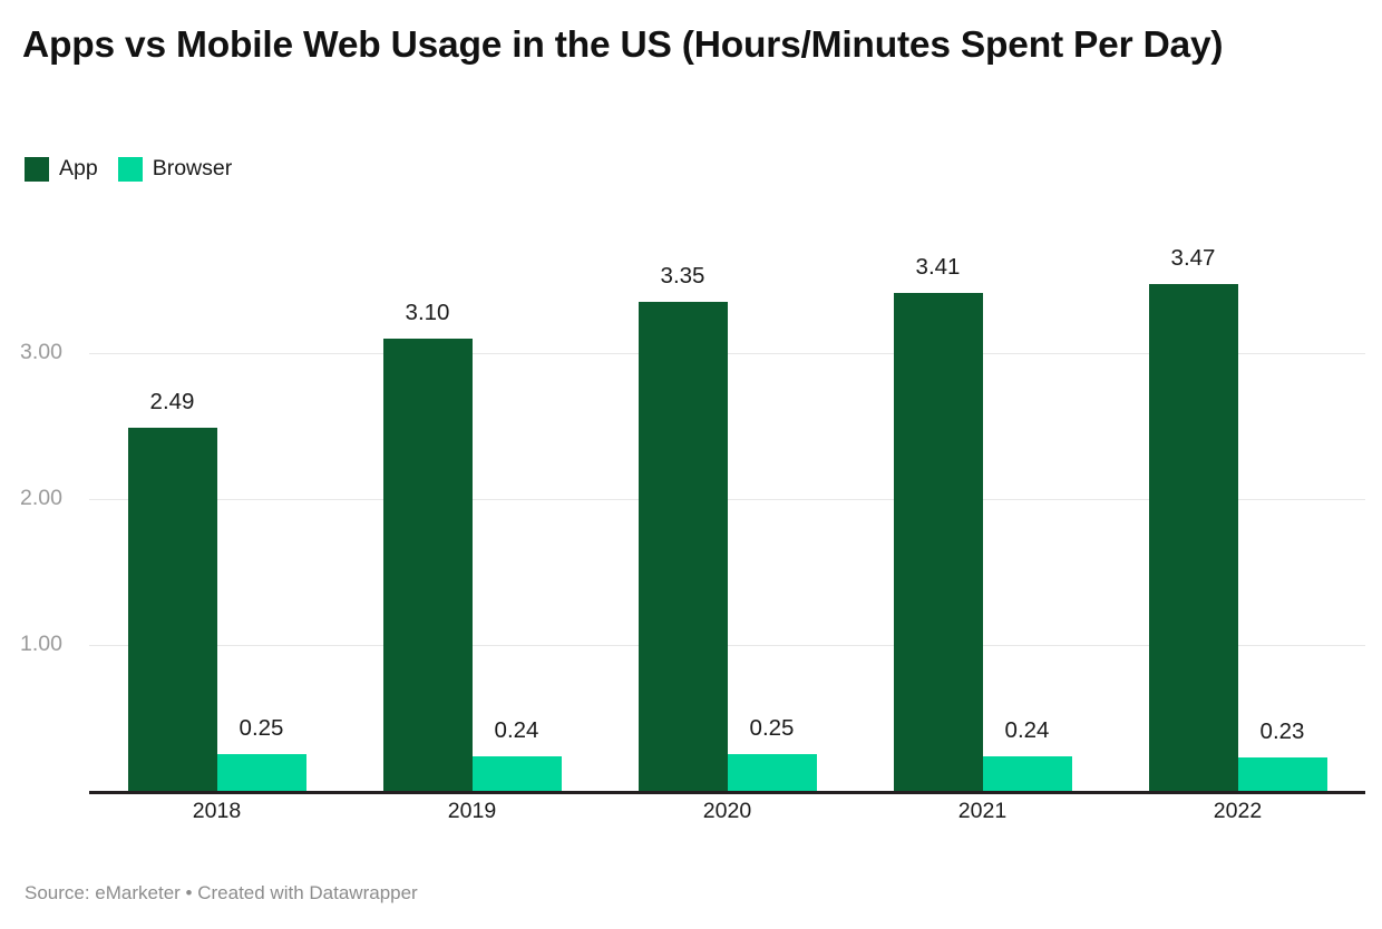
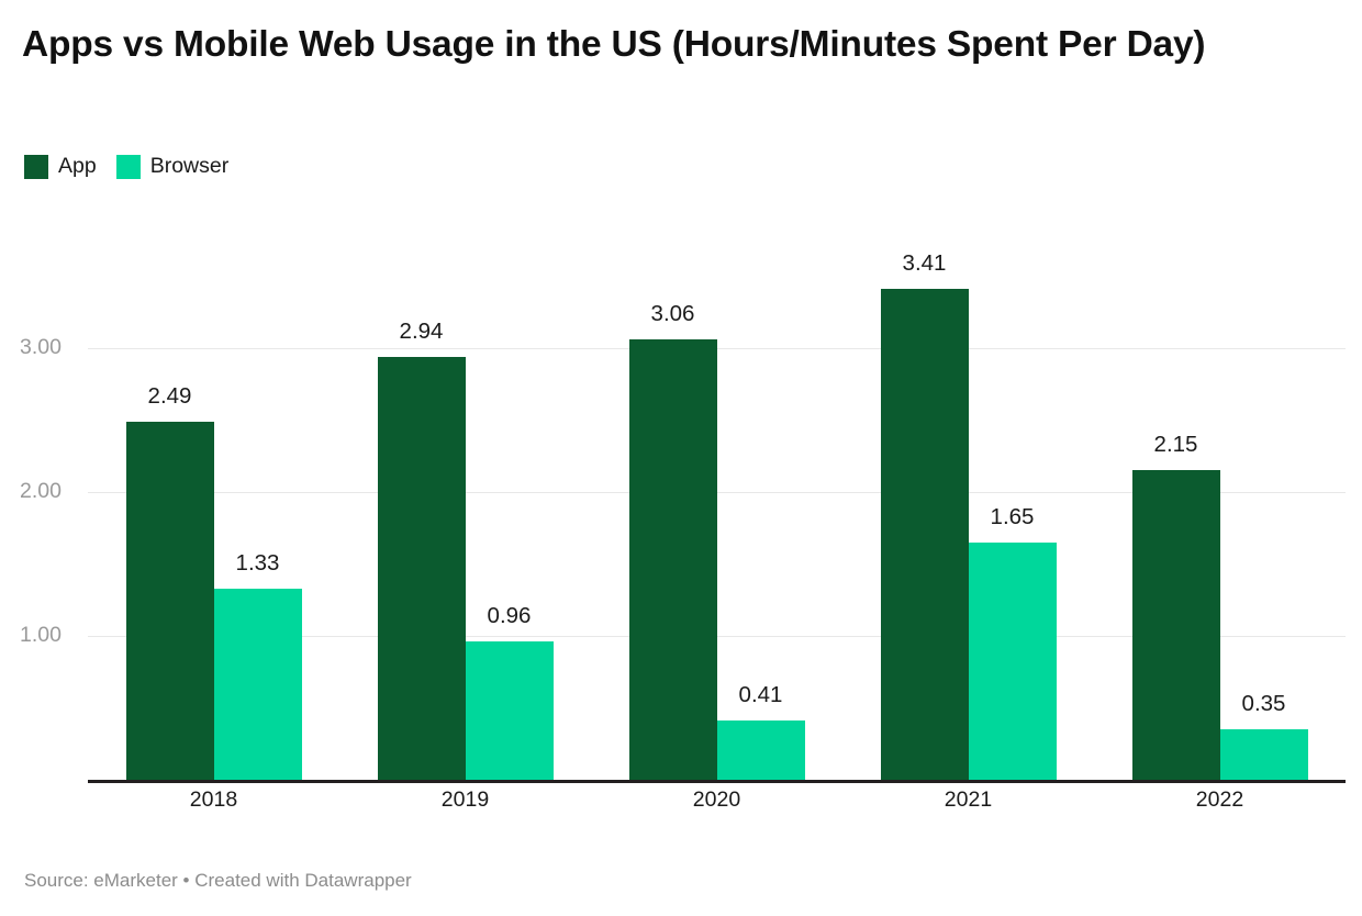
Browser/2018: 0.25 -> 1.33
App/2019: 3.10 -> 2.94
Browser/2019: 0.24 -> 0.96
App/2020: 3.35 -> 3.06
Browser/2020: 0.25 -> 0.41
Browser/2021: 0.24 -> 1.65
App/2022: 3.47 -> 2.15
Browser/2022: 0.23 -> 0.35
